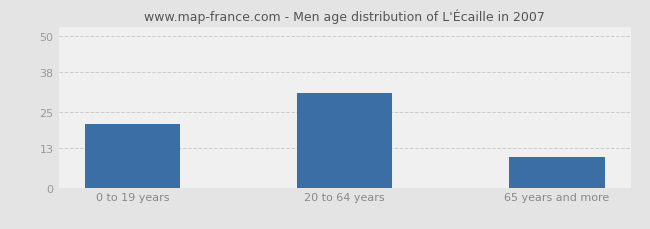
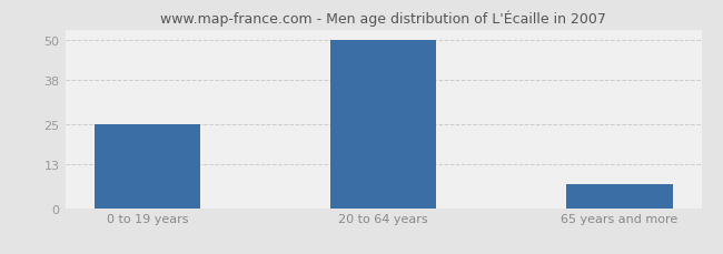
0 to 19 years: 21 -> 25
20 to 64 years: 31 -> 50
65 years and more: 10 -> 7
